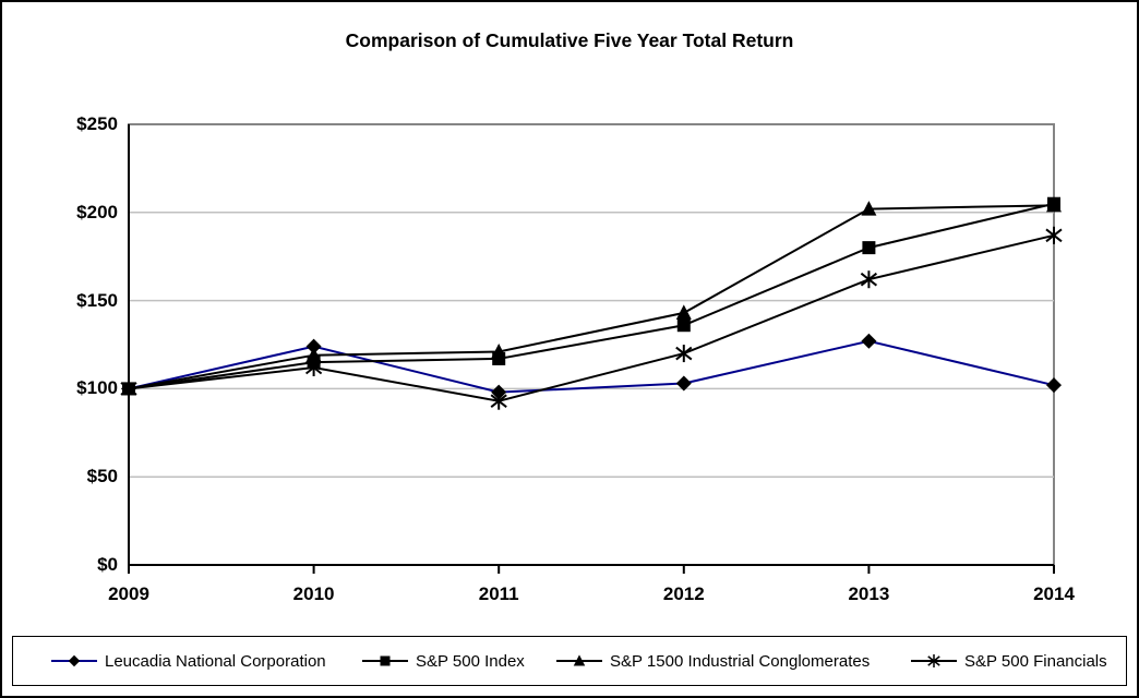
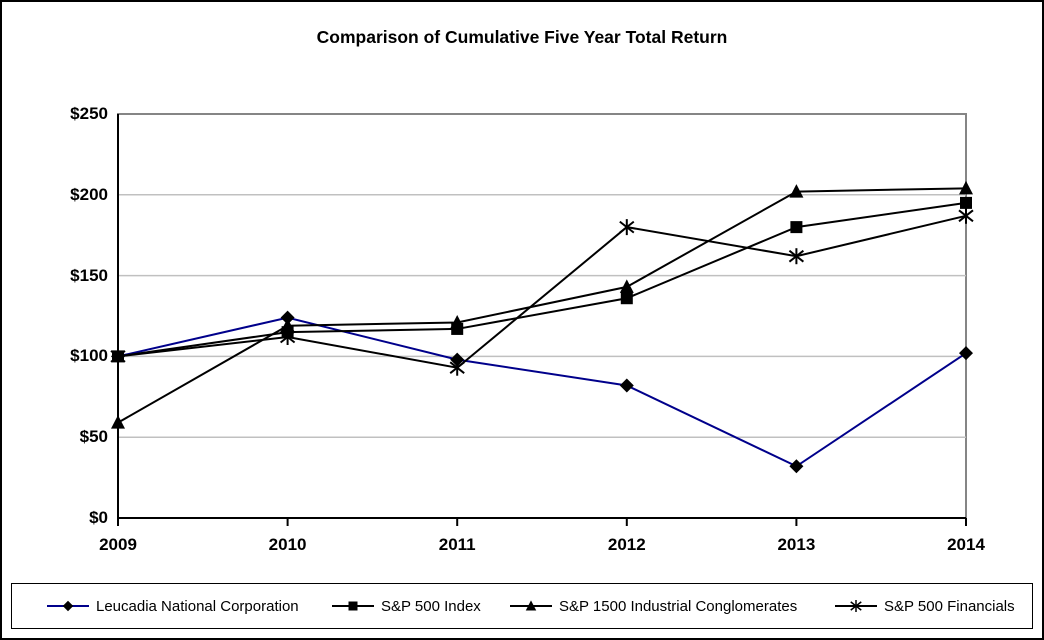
S&P 1500 Industrial Conglomerates/2009: $100 -> $59
Leucadia National Corporation/2012: $103 -> $82
S&P 500 Financials/2012: $120 -> $180
Leucadia National Corporation/2013: $127 -> $32
S&P 500 Index/2014: $205 -> $195
